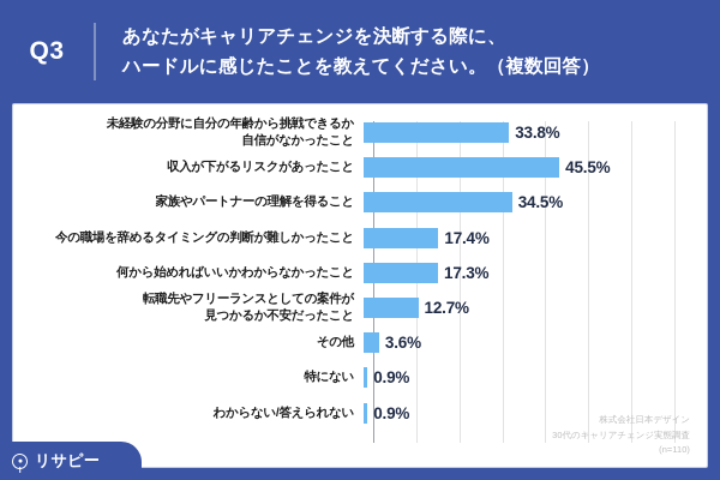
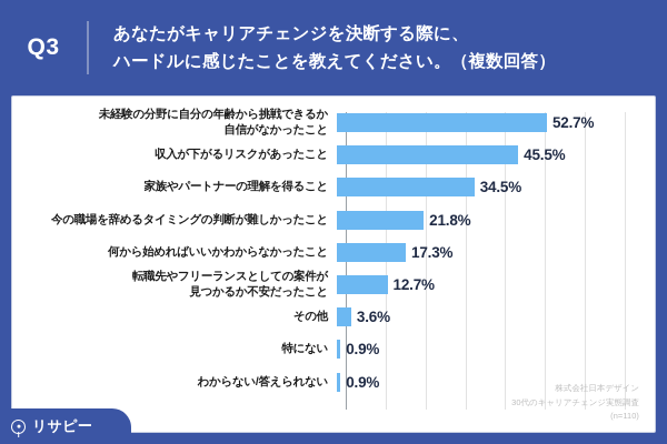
未経験の分野に自分の年齢から挑戦できるか 自信がなかったこと: 33.8% -> 52.7%
今の職場を辞めるタイミングの判断が難しかったこと: 17.4% -> 21.8%
